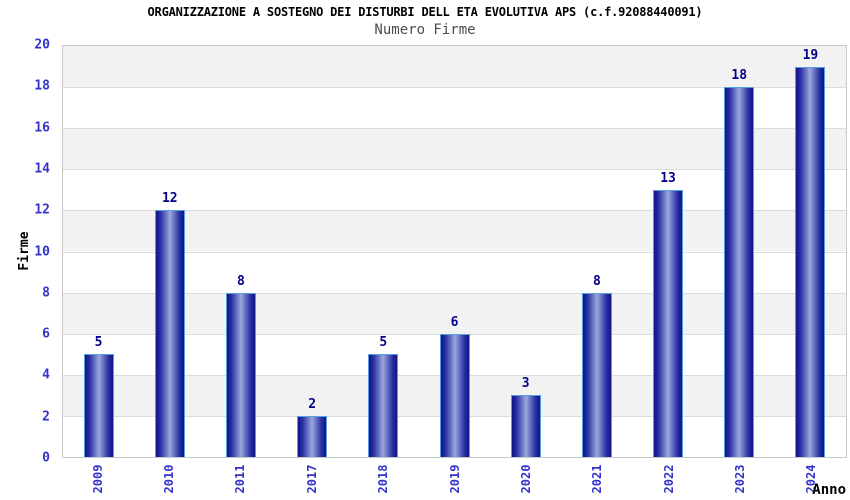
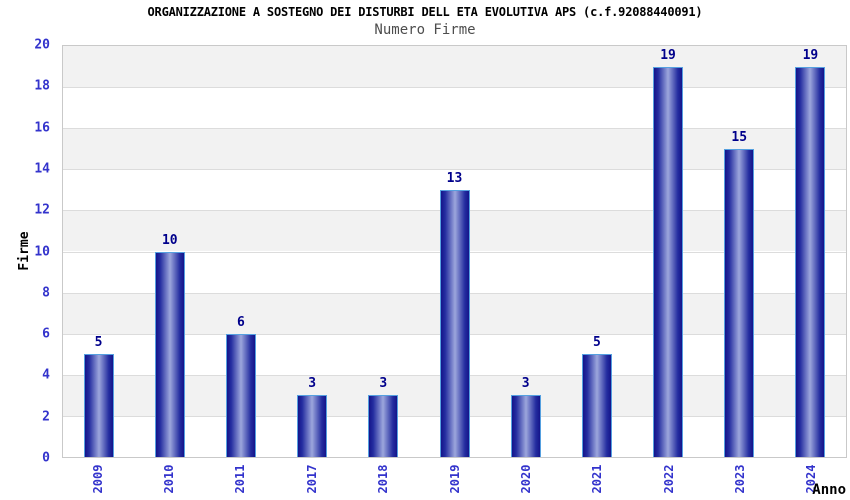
2010: 12 -> 10
2011: 8 -> 6
2017: 2 -> 3
2018: 5 -> 3
2019: 6 -> 13
2021: 8 -> 5
2022: 13 -> 19
2023: 18 -> 15
